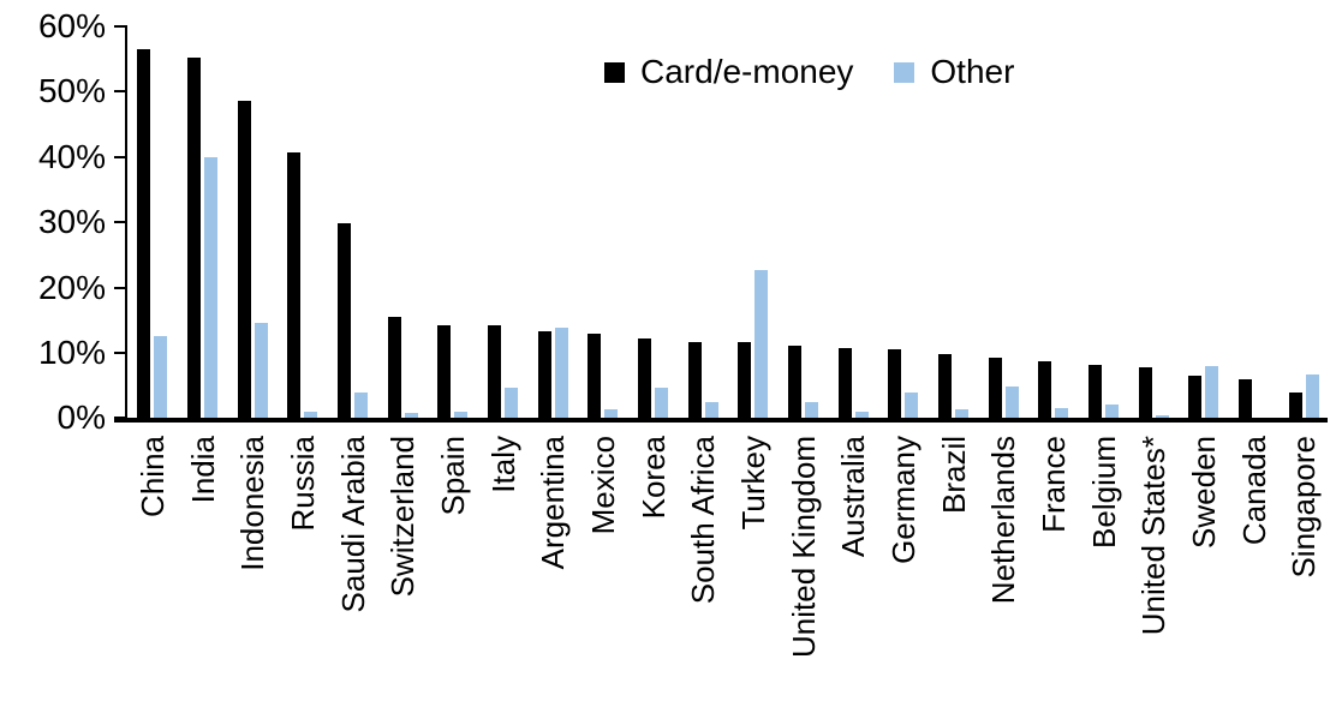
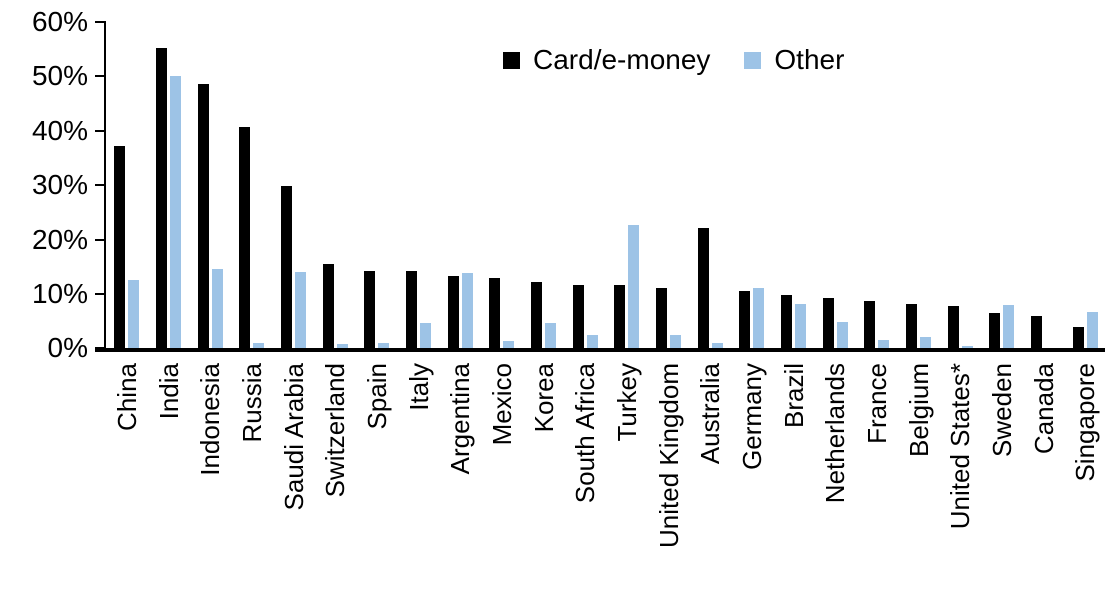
Card/e-money/China: 56% -> 37%
Other/India: 40% -> 50%
Other/Saudi Arabia: 4% -> 14%
Card/e-money/Australia: 11% -> 22%
Other/Germany: 4% -> 11%
Other/Brazil: 1% -> 8%
